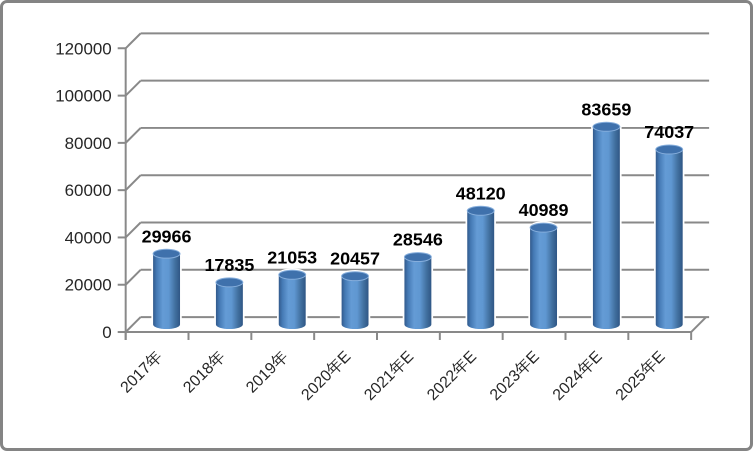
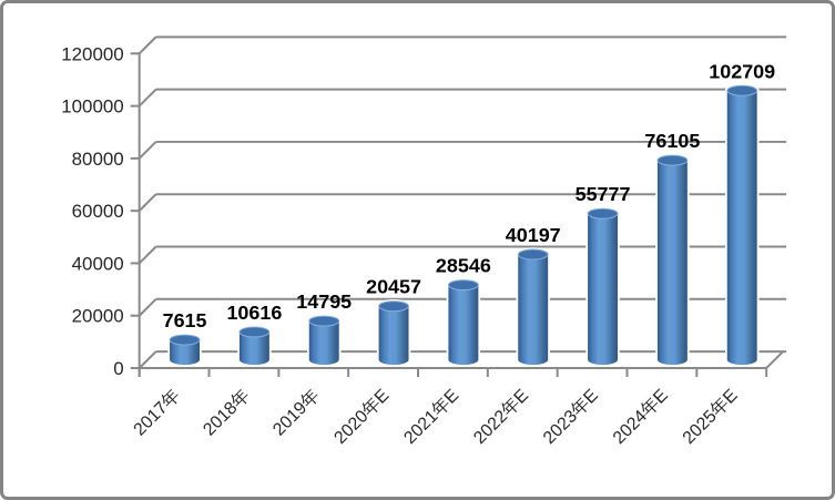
2017年: 29966 -> 7615
2018年: 17835 -> 10616
2019年: 21053 -> 14795
2022年E: 48120 -> 40197
2023年E: 40989 -> 55777
2024年E: 83659 -> 76105
2025年E: 74037 -> 102709
